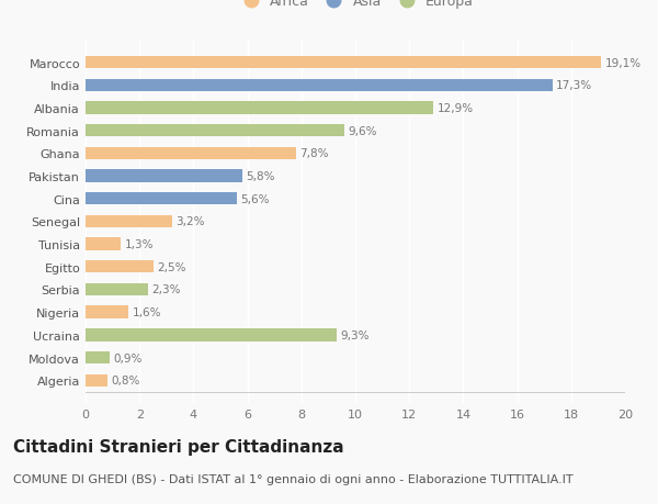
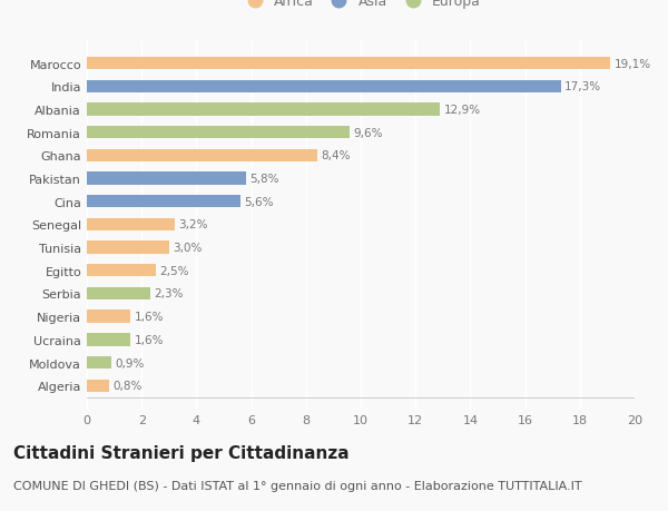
Ghana: 7,8% -> 8,4%
Tunisia: 1,3% -> 3,0%
Ucraina: 9,3% -> 1,6%
